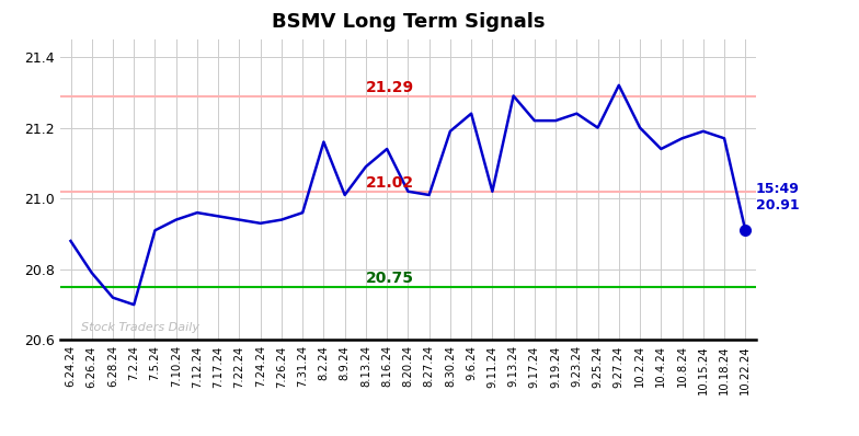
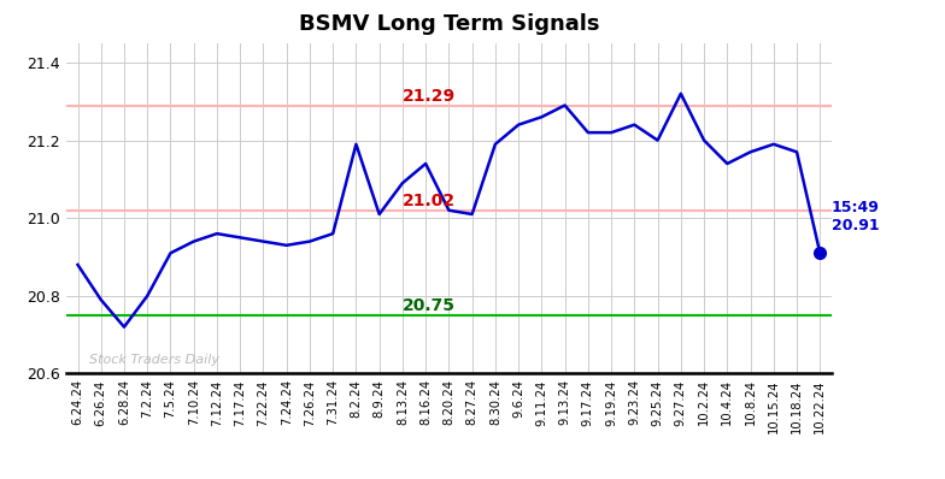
7.2.24: 20.70 -> 20.80
8.2.24: 21.16 -> 21.19
9.11.24: 21.02 -> 21.26
